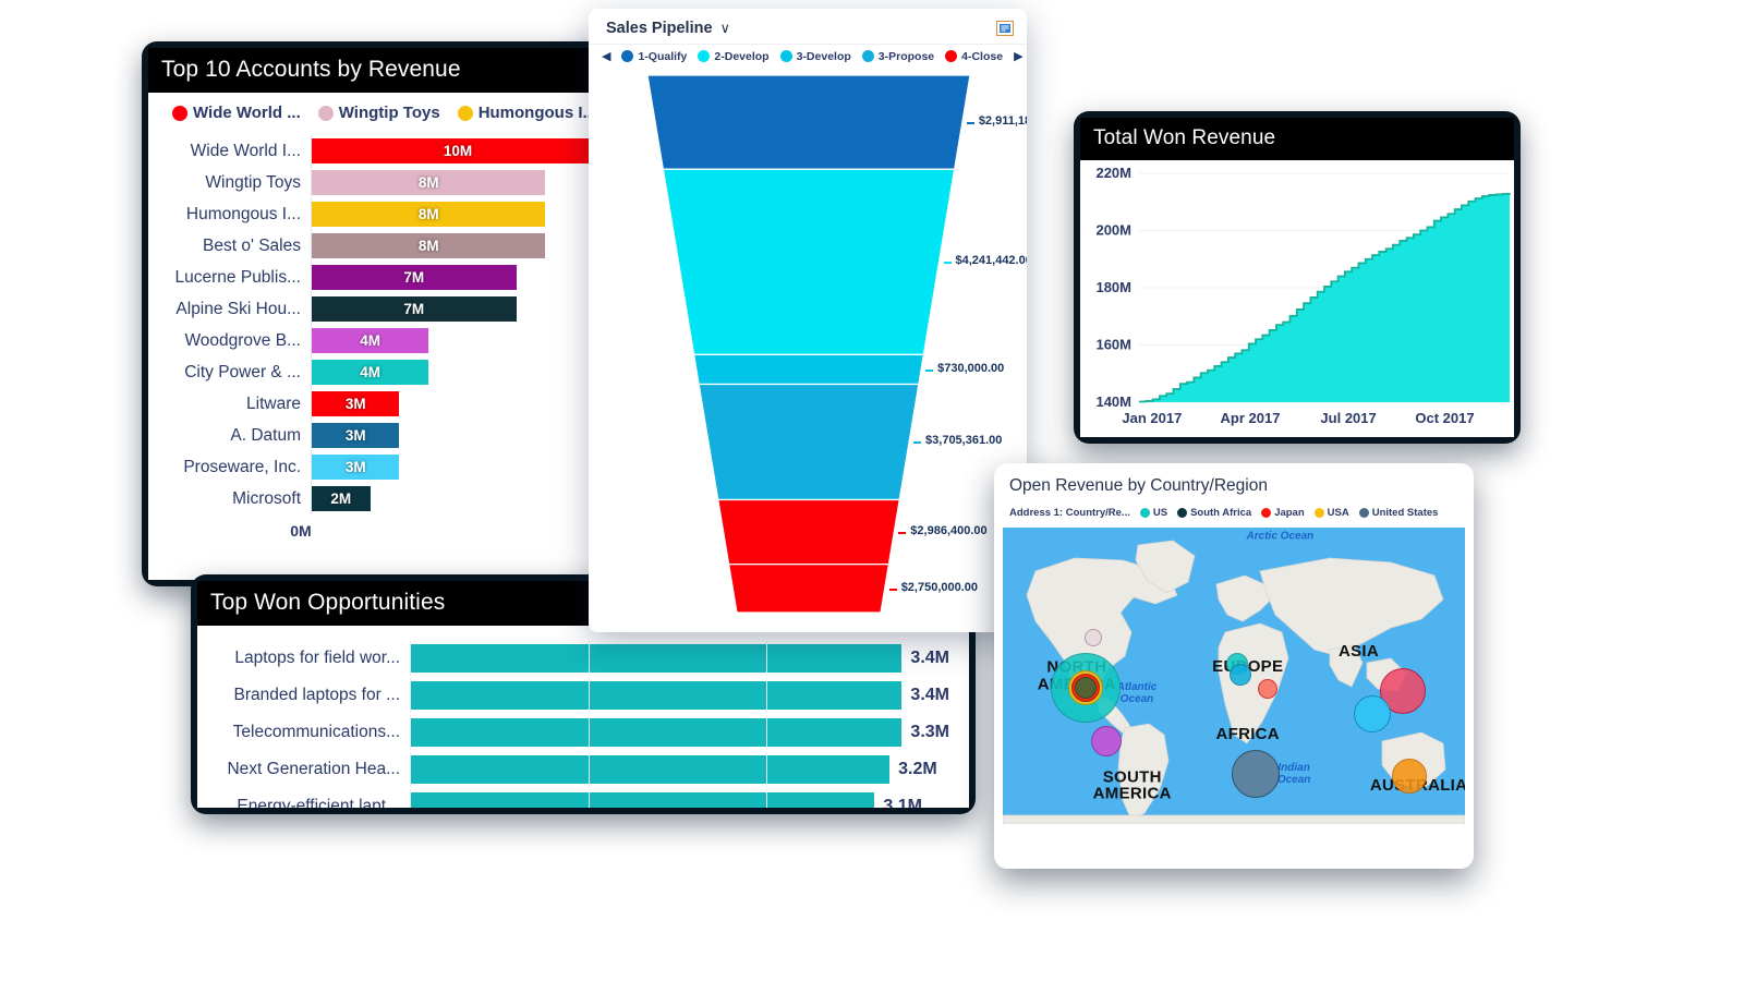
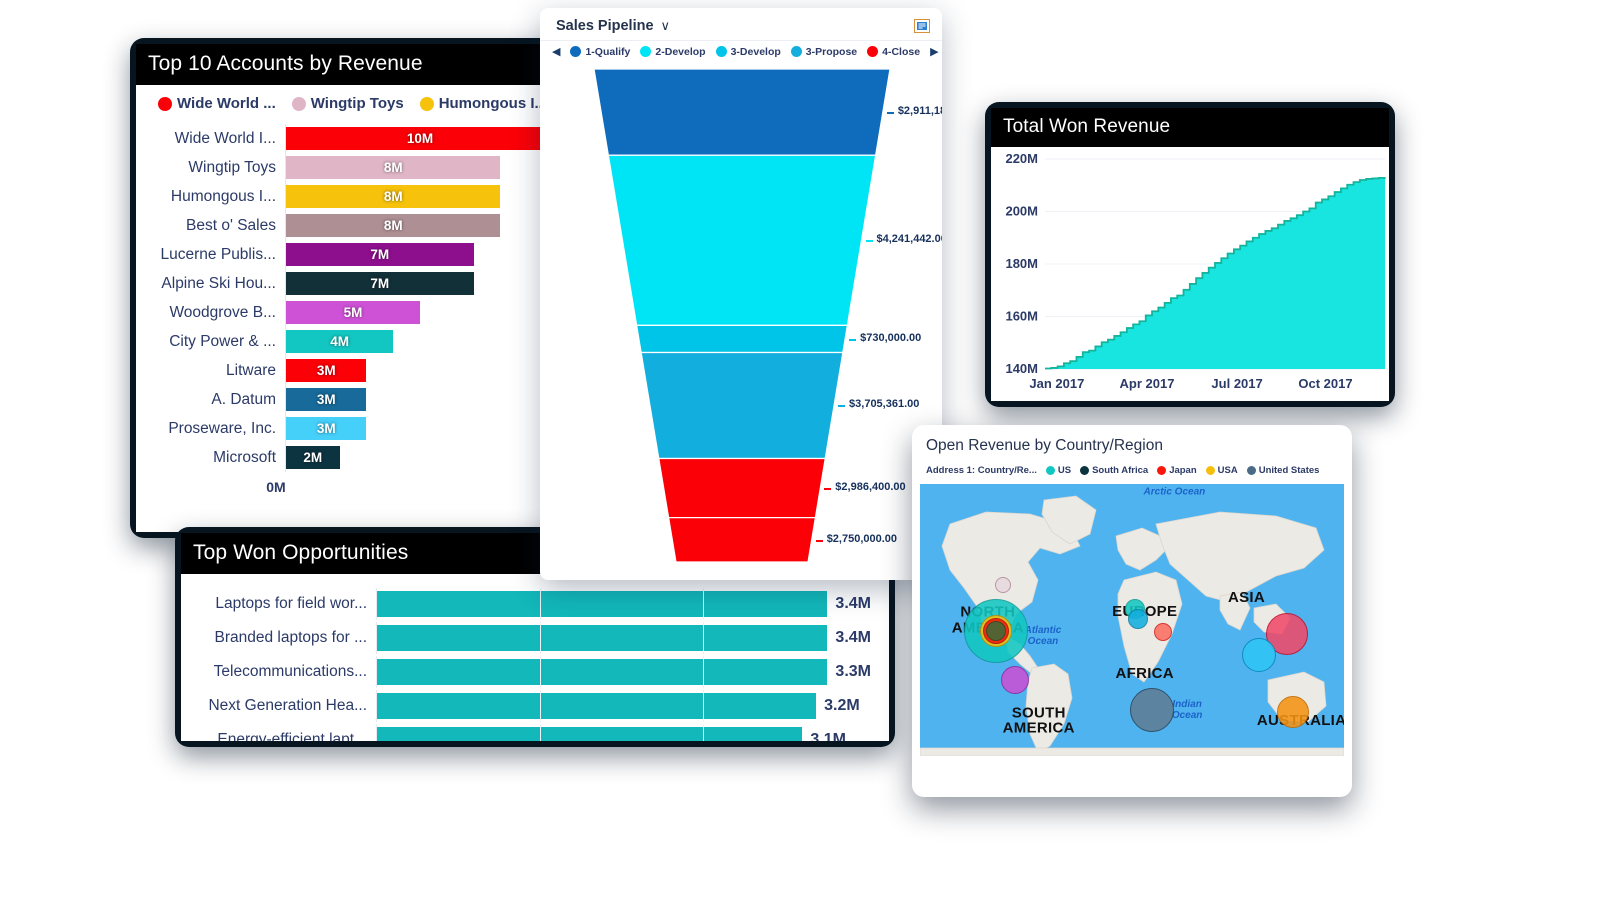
Top 10 Accounts by Revenue/Woodgrove B...: 4M -> 5M
